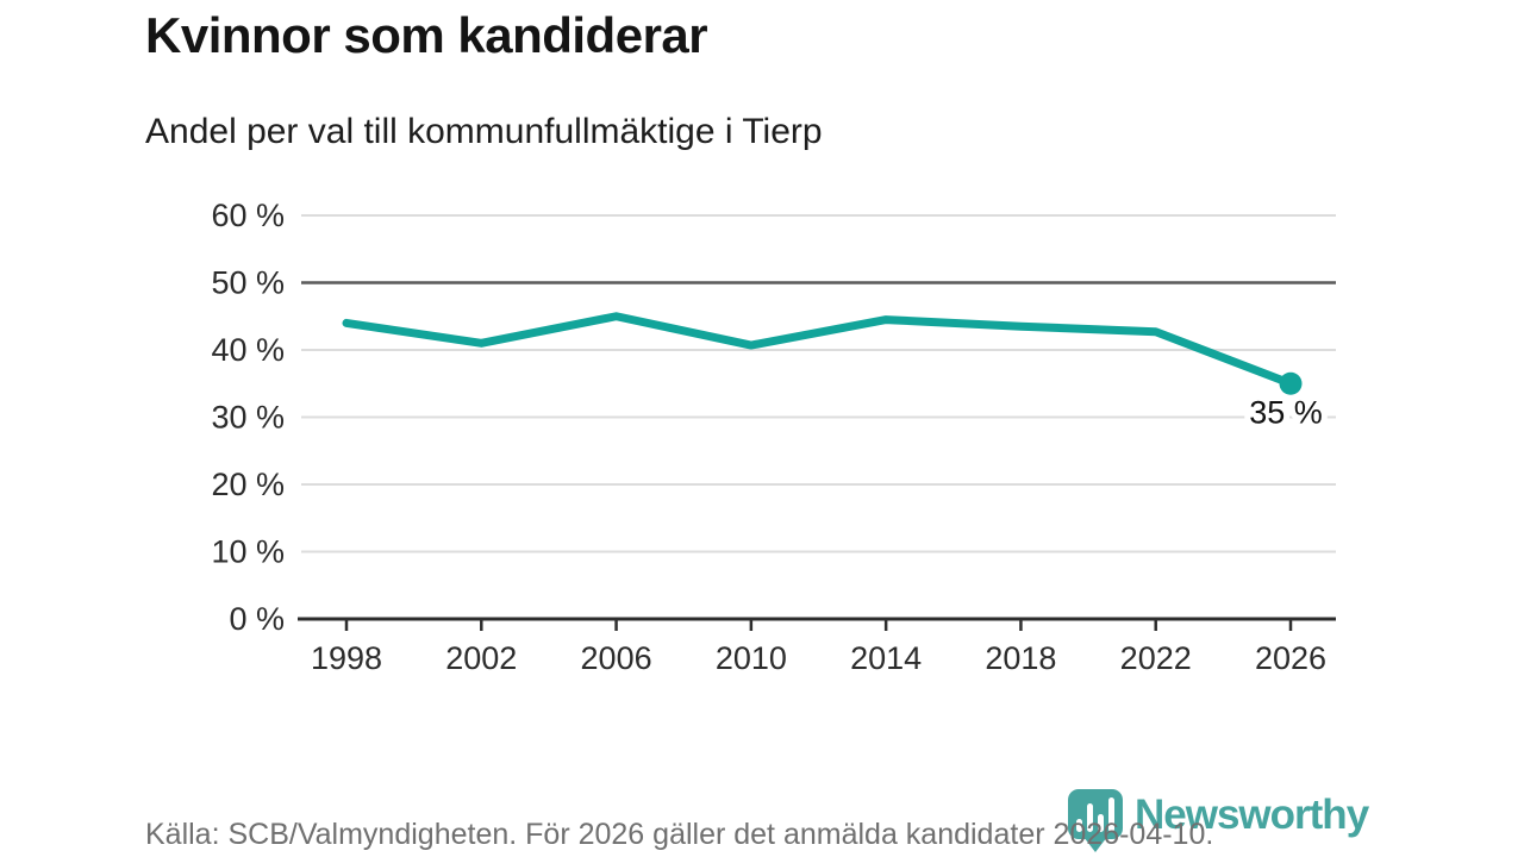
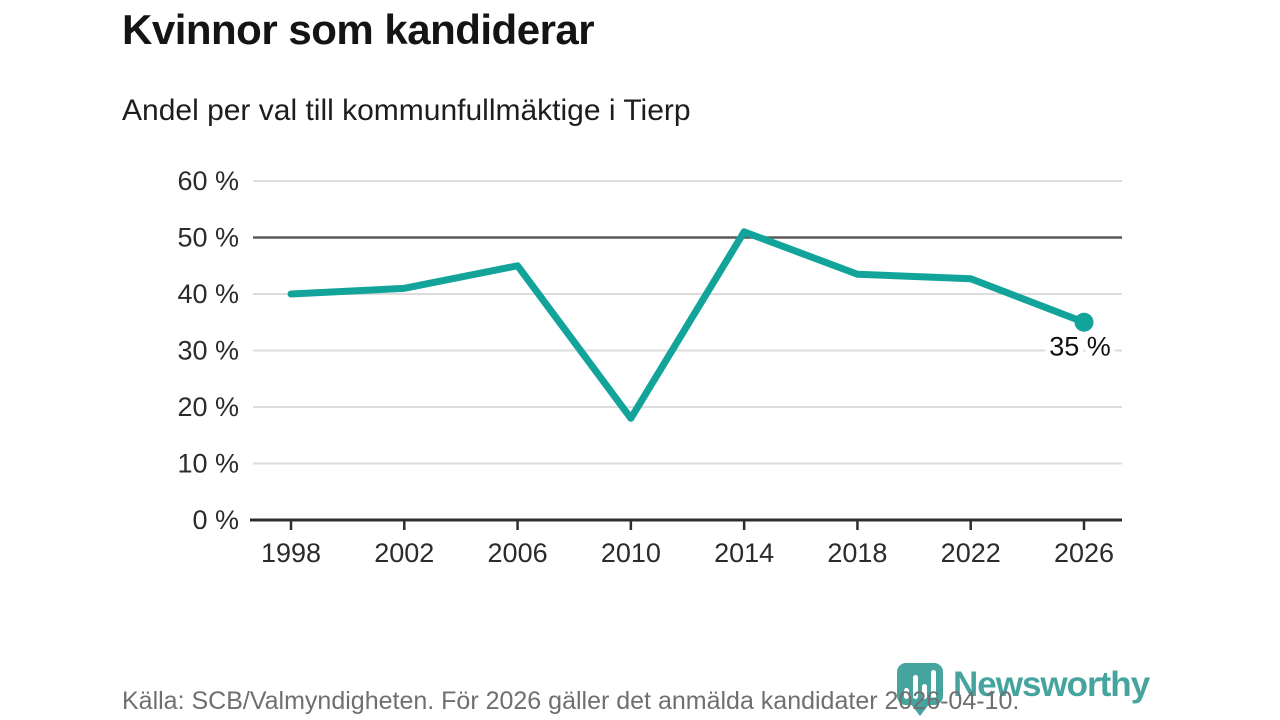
1998: 44% -> 40%
2010: 41% -> 18%
2014: 44% -> 51%
